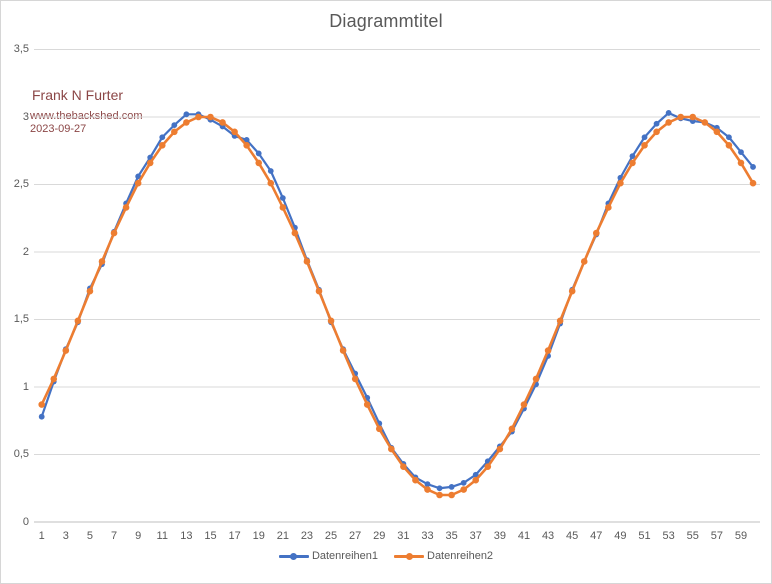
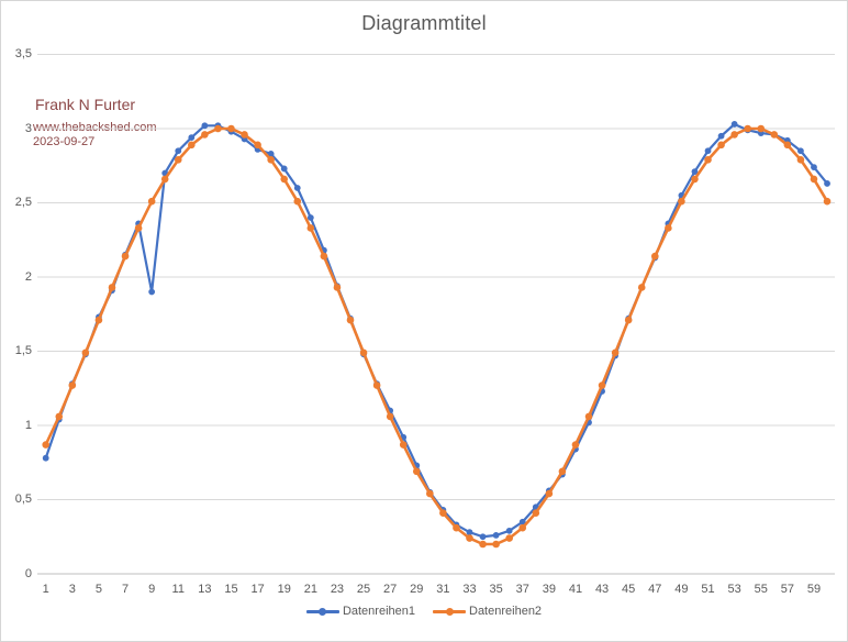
Datenreihen1/9: 2,56 -> 1,90
